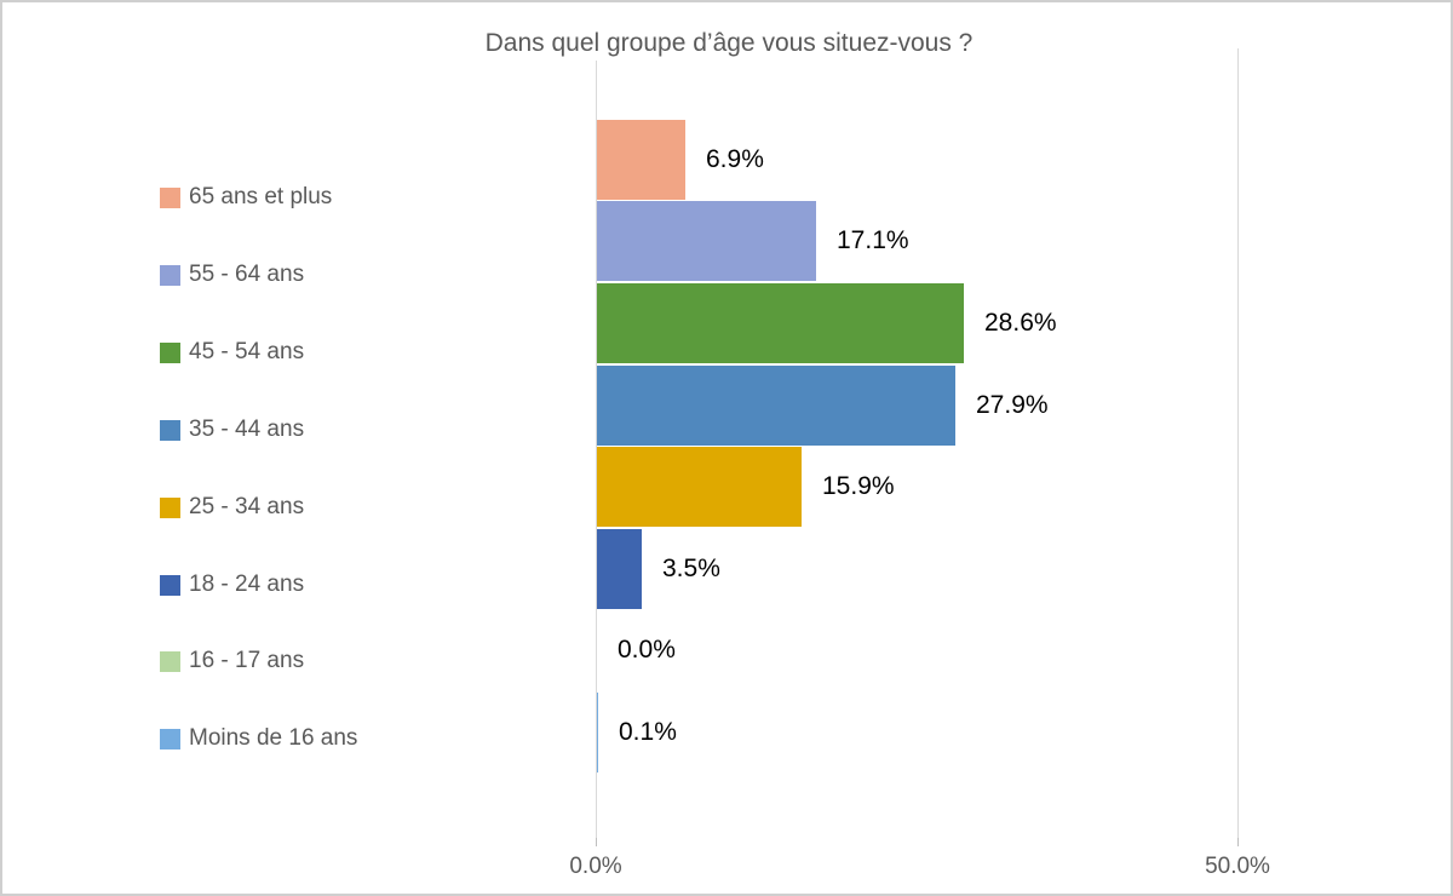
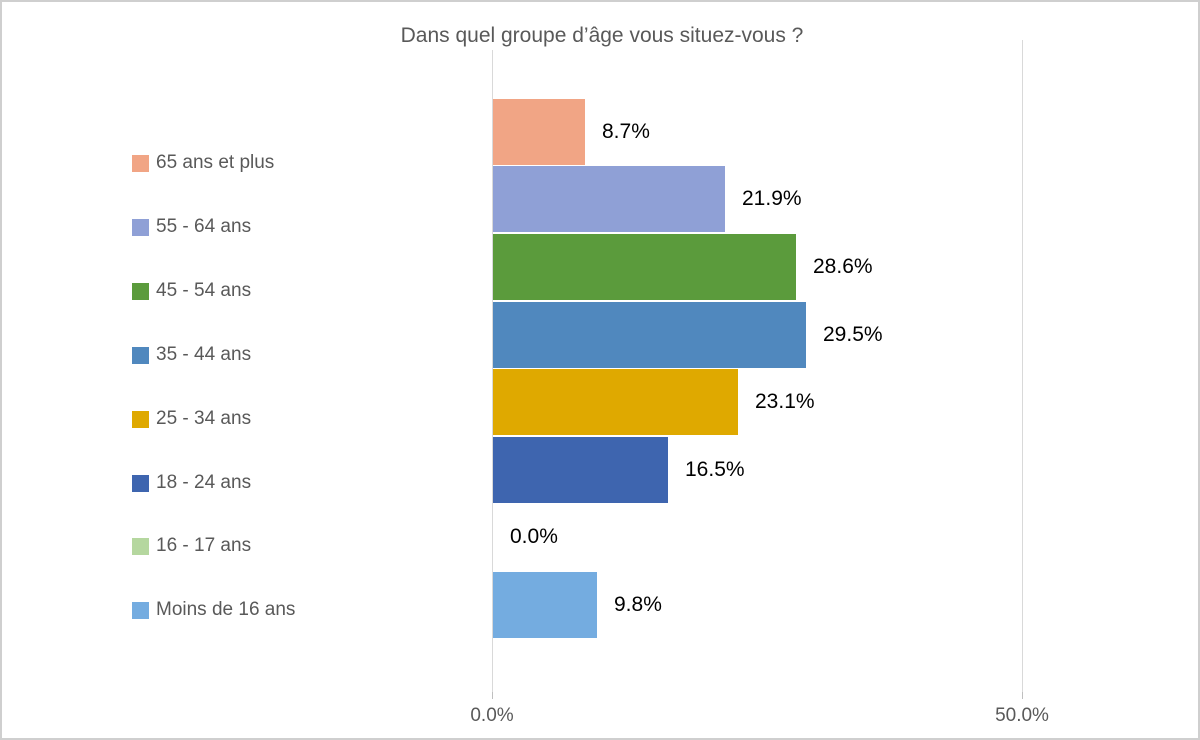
65 ans et plus: 6.9% -> 8.7%
55 - 64 ans: 17.1% -> 21.9%
35 - 44 ans: 27.9% -> 29.5%
25 - 34 ans: 15.9% -> 23.1%
18 - 24 ans: 3.5% -> 16.5%
Moins de 16 ans: 0.1% -> 9.8%
